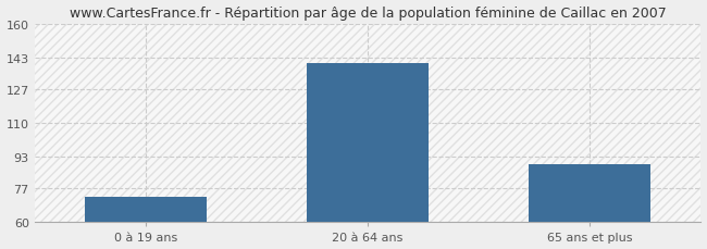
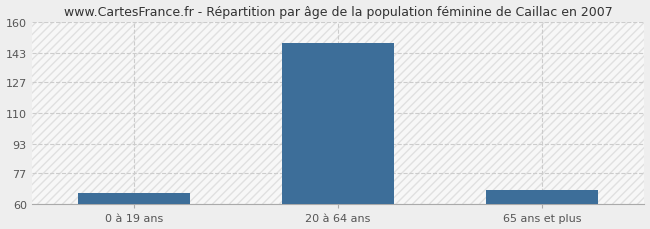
0 à 19 ans: 73 -> 66
20 à 64 ans: 140 -> 148
65 ans et plus: 89 -> 68
